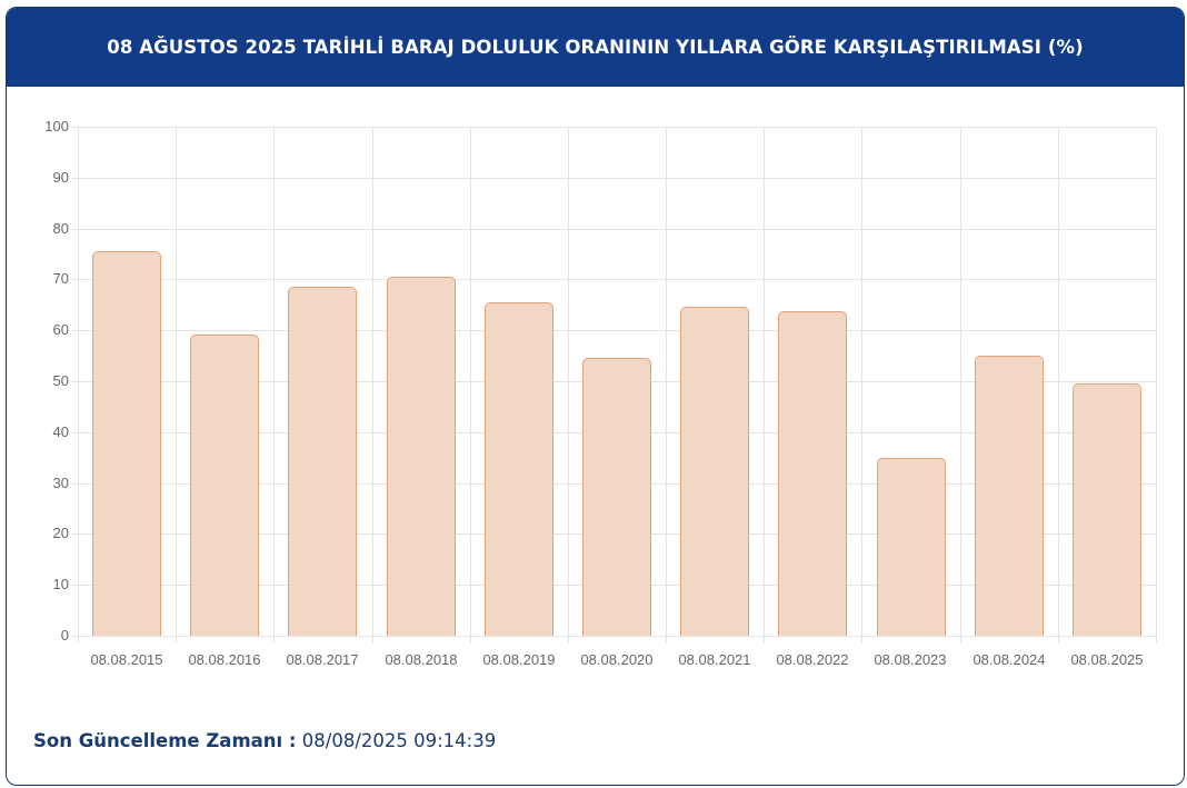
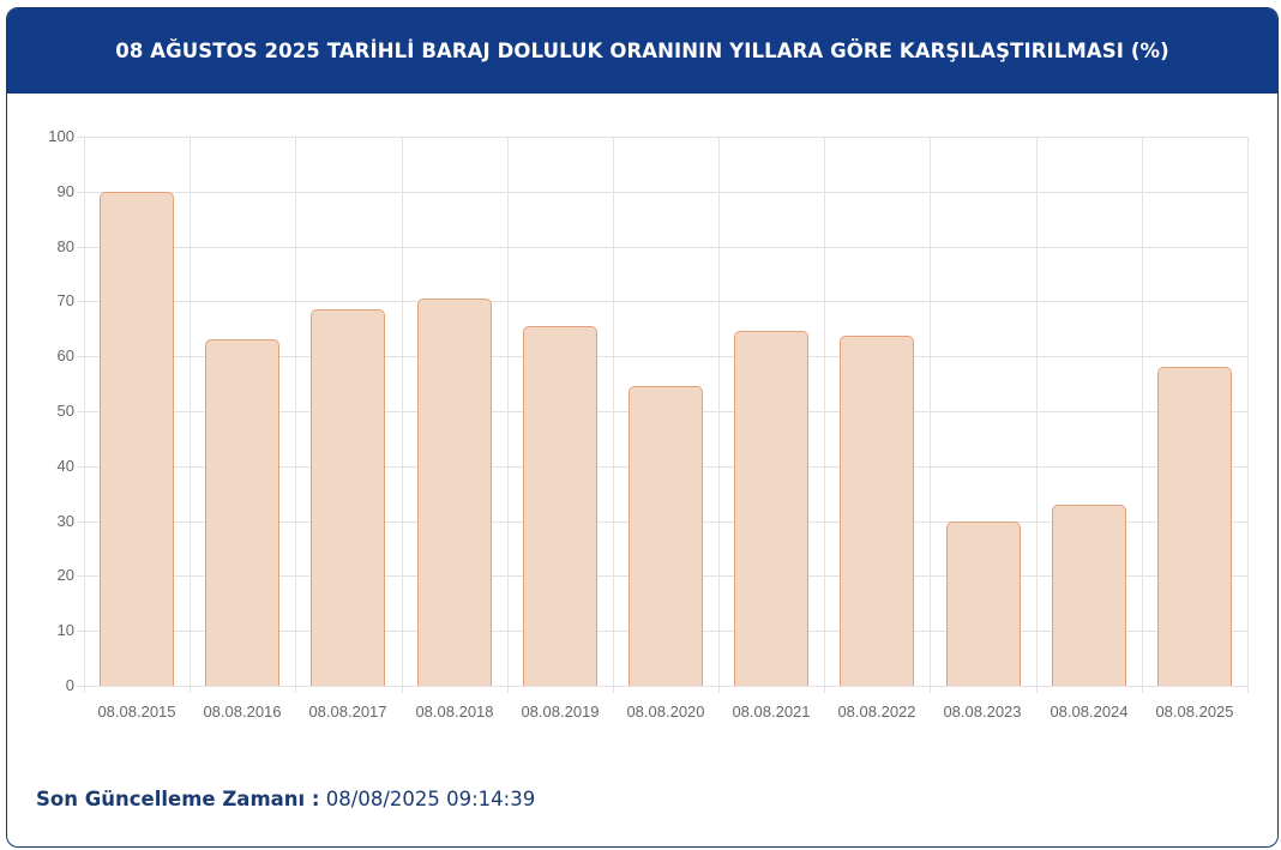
08.08.2015: 76 -> 90
08.08.2016: 59 -> 63
08.08.2023: 35 -> 30
08.08.2024: 55 -> 33
08.08.2025: 50 -> 58
